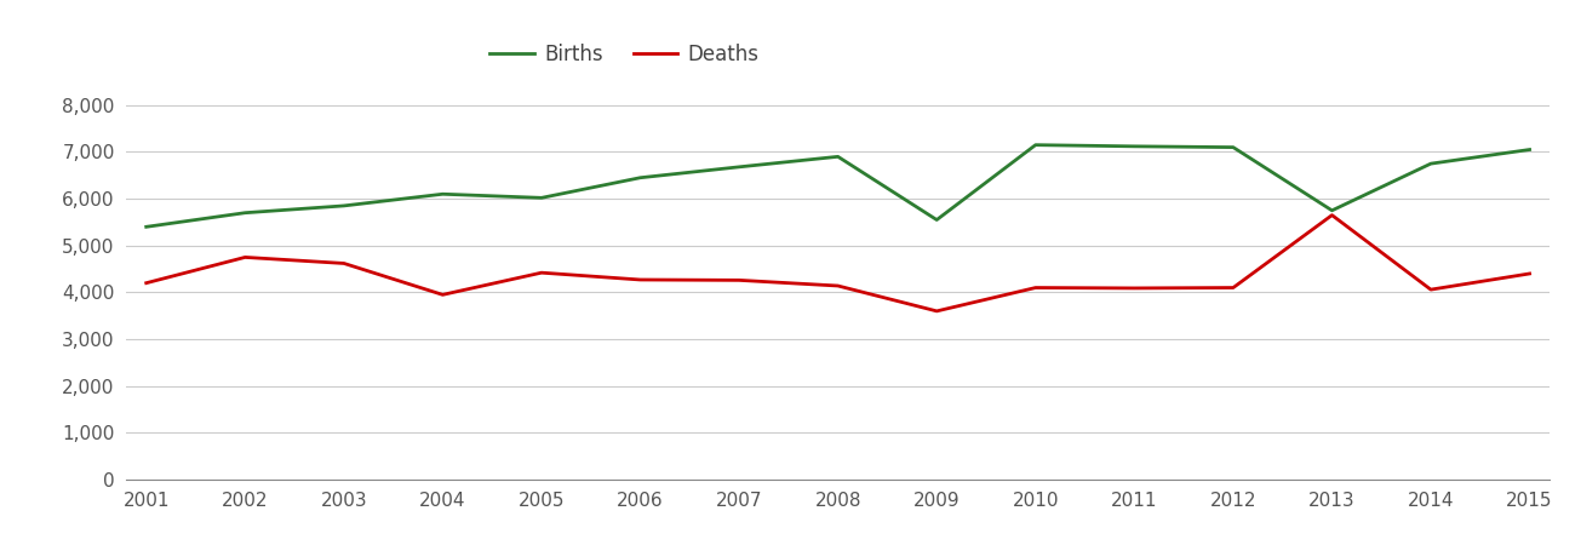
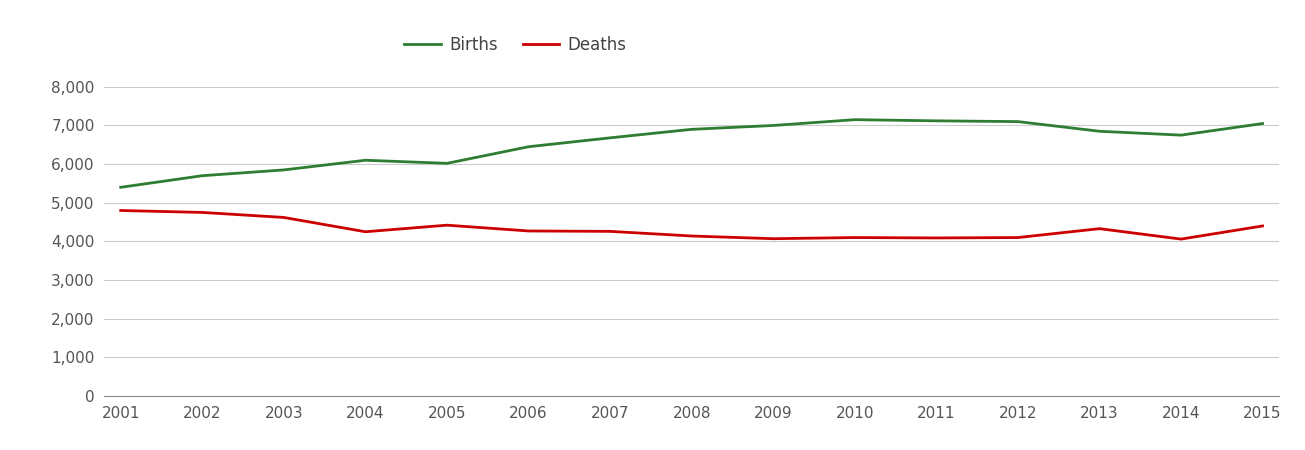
Deaths/2001: 4,200 -> 4,800
Deaths/2004: 3,950 -> 4,250
Births/2009: 5,550 -> 7,000
Deaths/2009: 3,600 -> 4,070
Births/2013: 5,750 -> 6,850
Deaths/2013: 5,650 -> 4,330
